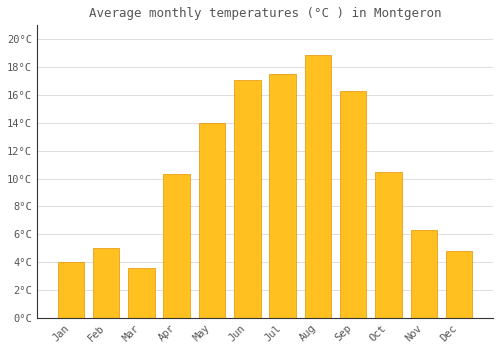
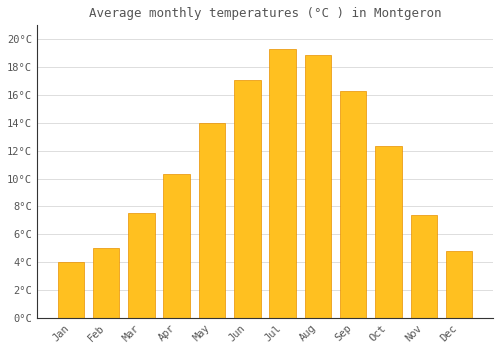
Mar: 3.6°C -> 7.5°C
Jul: 17.5°C -> 19.3°C
Oct: 10.5°C -> 12.3°C
Nov: 6.3°C -> 7.4°C
